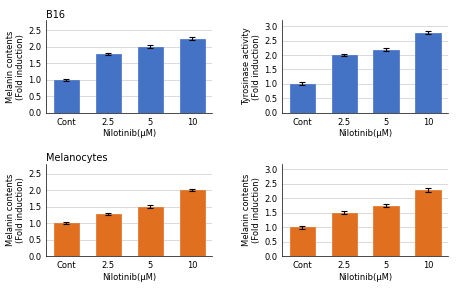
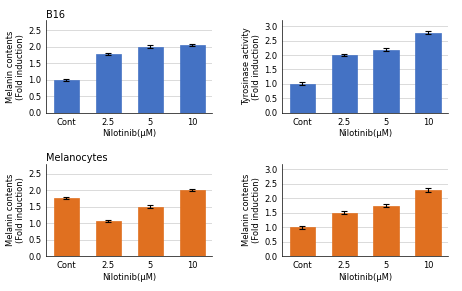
B16/10: 2.25 -> 2.05
Melanocytes/Cont: 1.00 -> 1.75
Melanocytes/2.5: 1.28 -> 1.05
